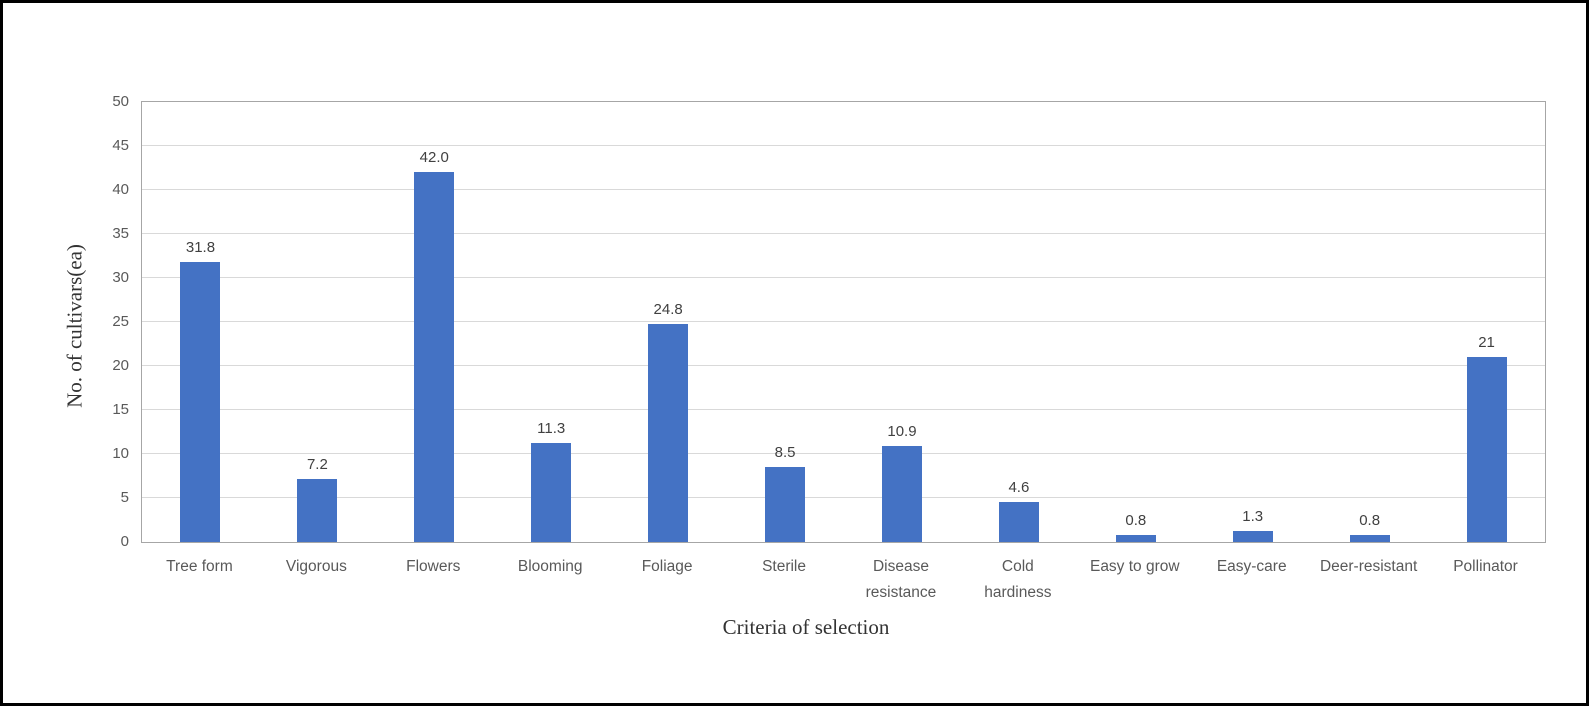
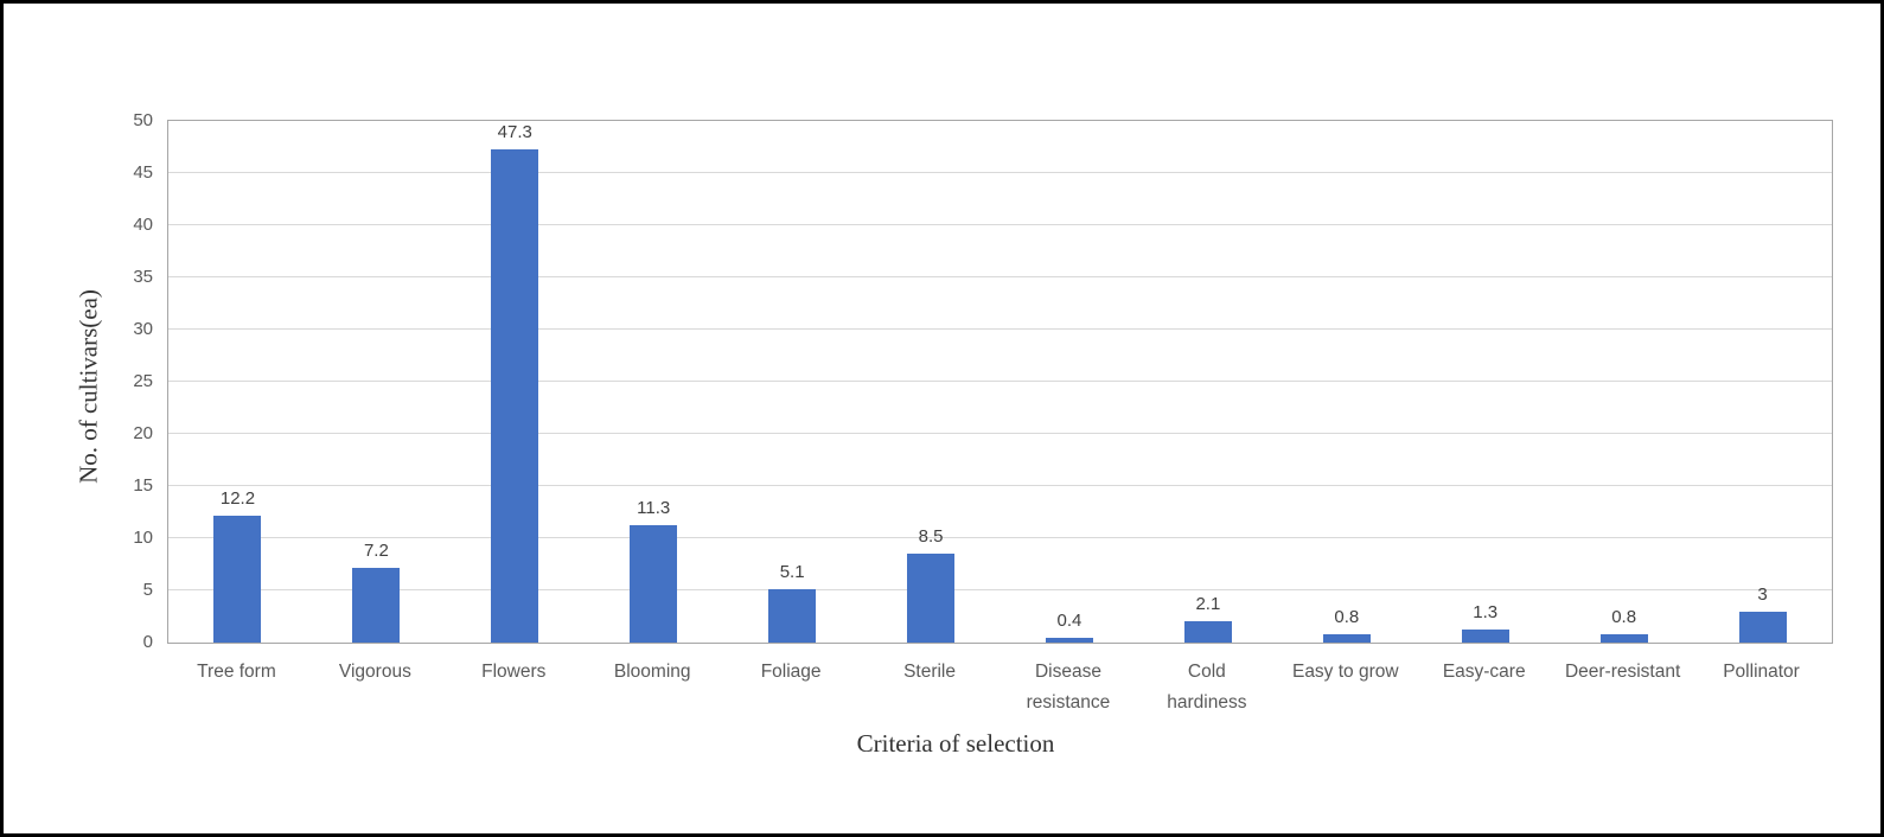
Tree form: 31.8 -> 12.2
Flowers: 42.0 -> 47.3
Foliage: 24.8 -> 5.1
Disease resistance: 10.9 -> 0.4
Cold hardiness: 4.6 -> 2.1
Pollinator: 21 -> 3
